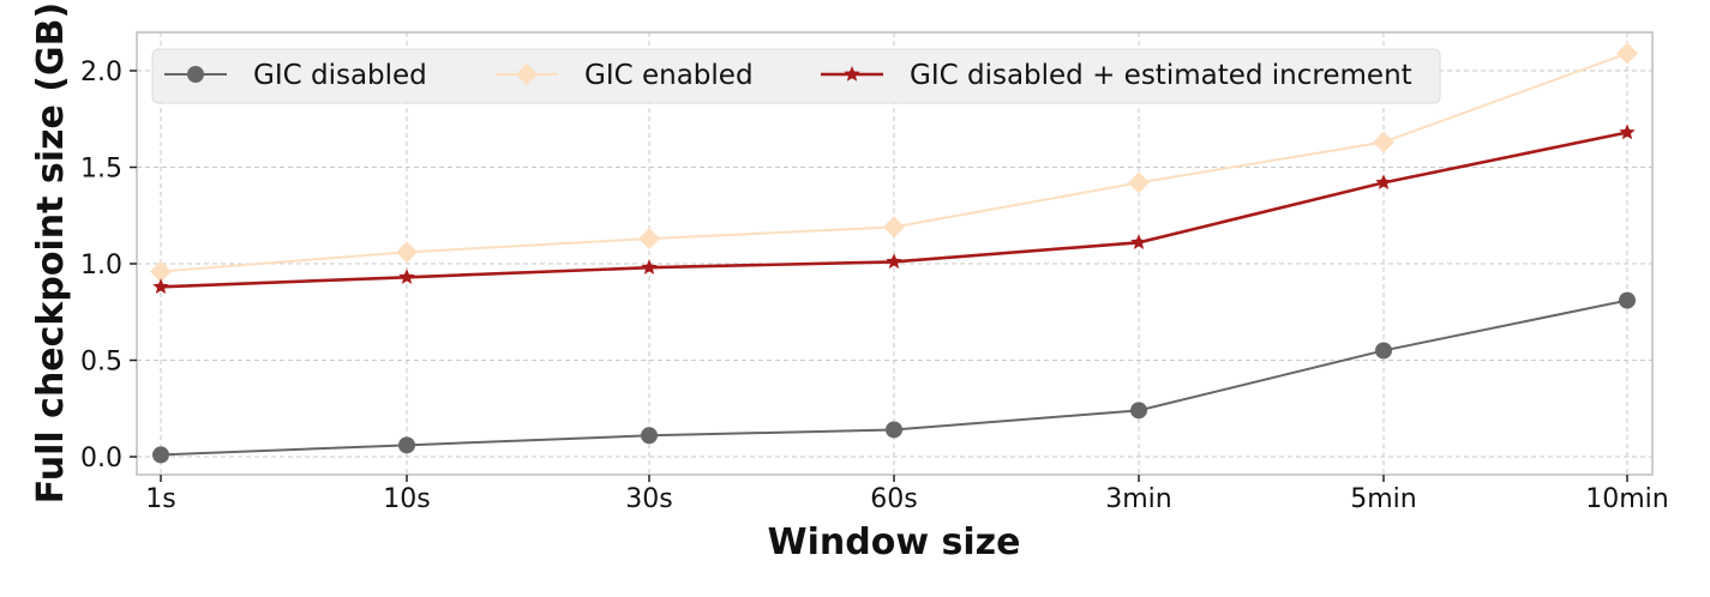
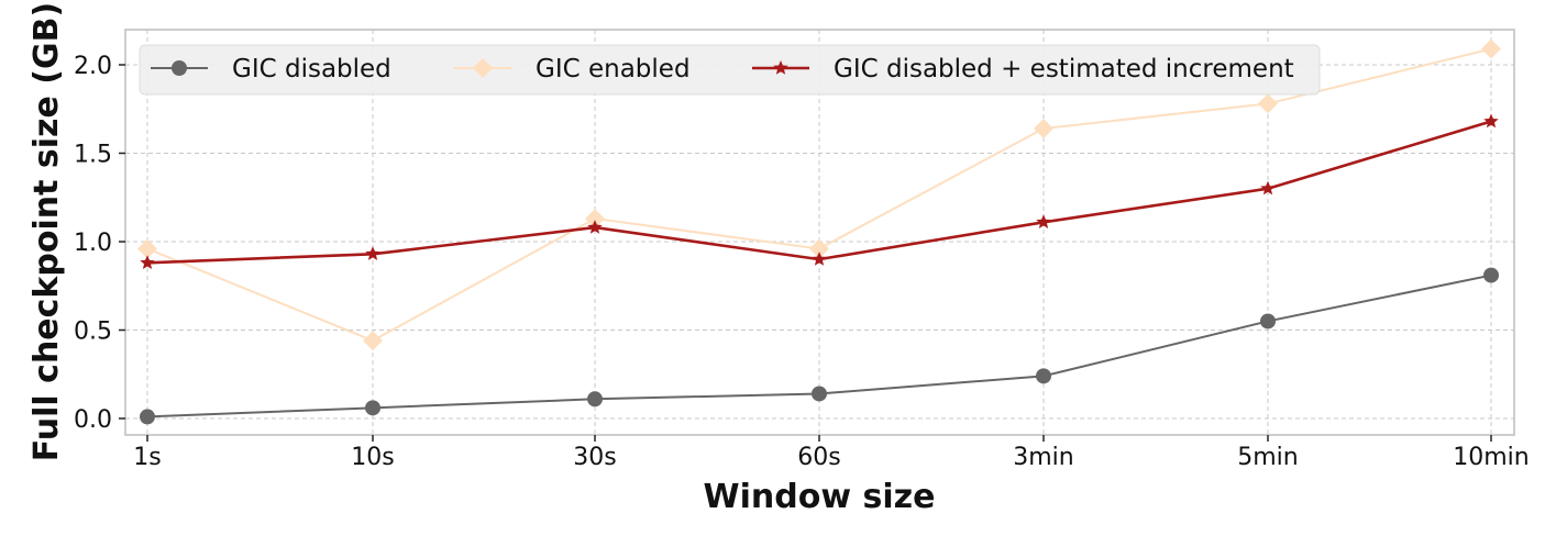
GIC enabled/10s: 1.06 -> 0.44
GIC disabled + estimated increment/30s: 0.98 -> 1.08
GIC enabled/60s: 1.19 -> 0.96
GIC disabled + estimated increment/60s: 1.01 -> 0.90
GIC enabled/3min: 1.42 -> 1.64
GIC enabled/5min: 1.63 -> 1.78
GIC disabled + estimated increment/5min: 1.42 -> 1.30
